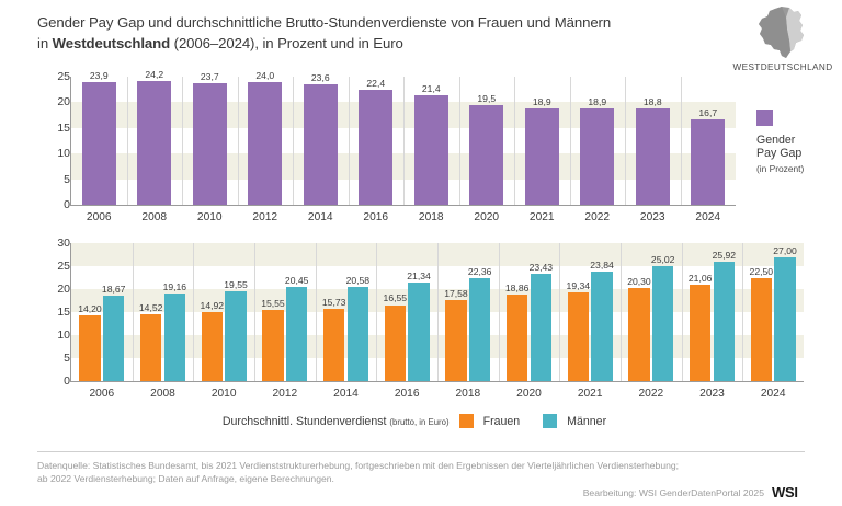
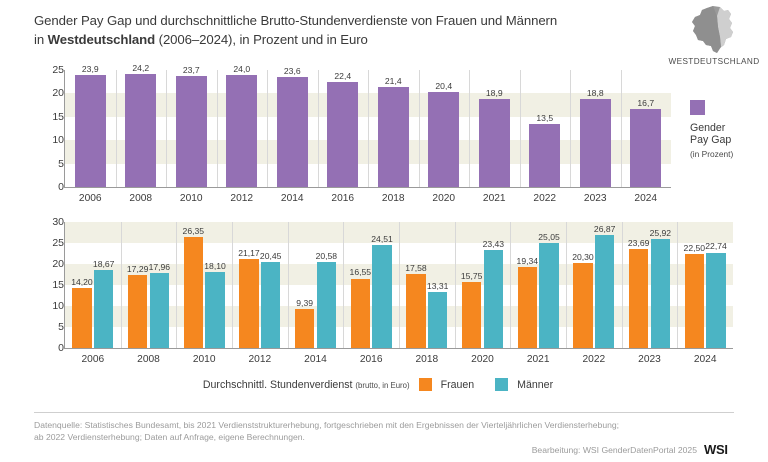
Gender Pay Gap (in Prozent)/2020: 19,5 -> 20,4
Gender Pay Gap (in Prozent)/2022: 18,9 -> 13,5
Durchschnittl. Stundenverdienst (brutto, in Euro)/Frauen/2008: 14,52 -> 17,29
Durchschnittl. Stundenverdienst (brutto, in Euro)/Männer/2008: 19,16 -> 17,96
Durchschnittl. Stundenverdienst (brutto, in Euro)/Frauen/2010: 14,92 -> 26,35
Durchschnittl. Stundenverdienst (brutto, in Euro)/Männer/2010: 19,55 -> 18,10
Durchschnittl. Stundenverdienst (brutto, in Euro)/Frauen/2012: 15,55 -> 21,17
Durchschnittl. Stundenverdienst (brutto, in Euro)/Frauen/2014: 15,73 -> 9,39
Durchschnittl. Stundenverdienst (brutto, in Euro)/Männer/2016: 21,34 -> 24,51
Durchschnittl. Stundenverdienst (brutto, in Euro)/Männer/2018: 22,36 -> 13,31
Durchschnittl. Stundenverdienst (brutto, in Euro)/Frauen/2020: 18,86 -> 15,75
Durchschnittl. Stundenverdienst (brutto, in Euro)/Männer/2021: 23,84 -> 25,05
Durchschnittl. Stundenverdienst (brutto, in Euro)/Männer/2022: 25,02 -> 26,87
Durchschnittl. Stundenverdienst (brutto, in Euro)/Frauen/2023: 21,06 -> 23,69
Durchschnittl. Stundenverdienst (brutto, in Euro)/Männer/2024: 27,00 -> 22,74
